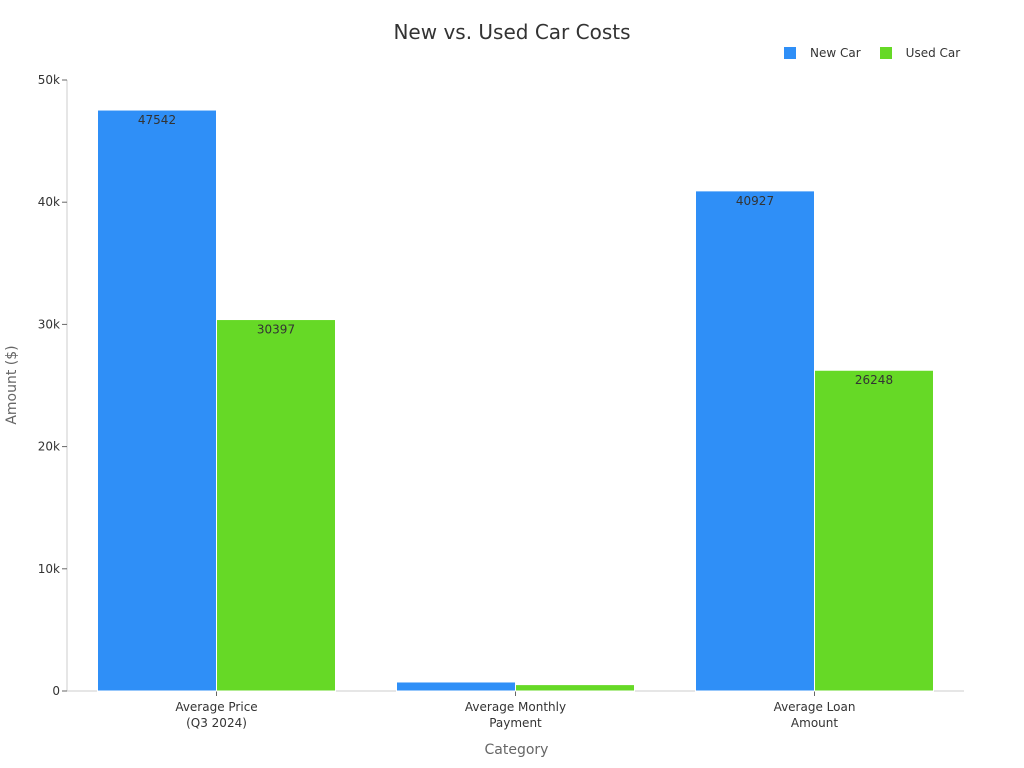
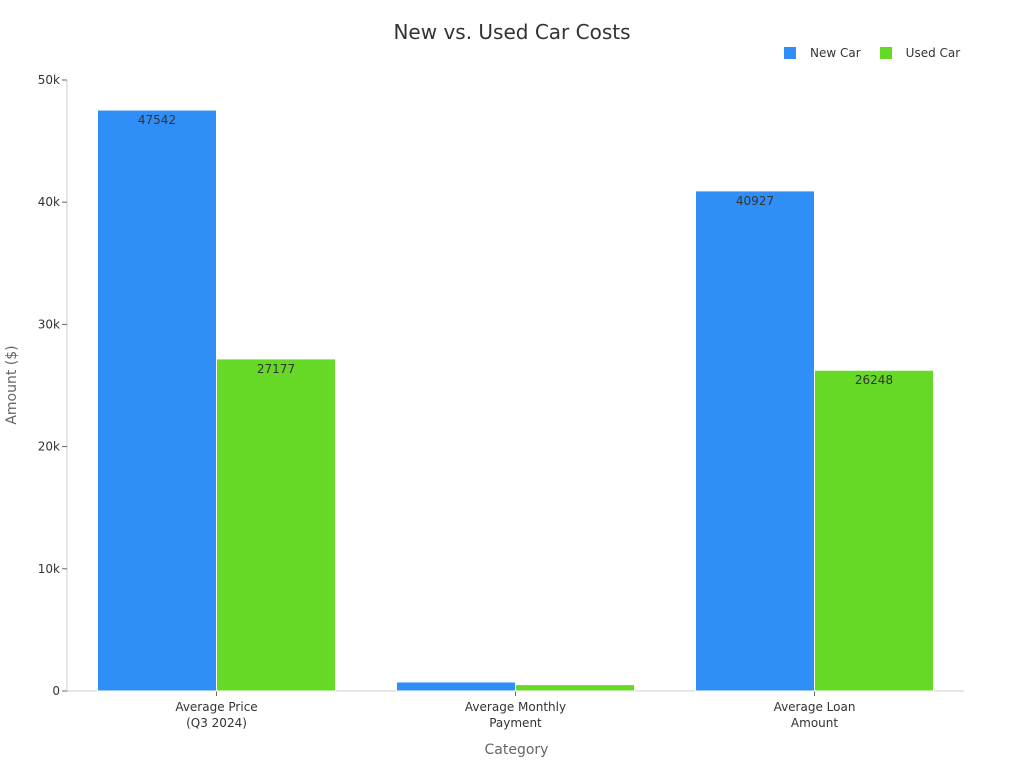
Used Car/Average Price (Q3 2024): 30397 -> 27177
